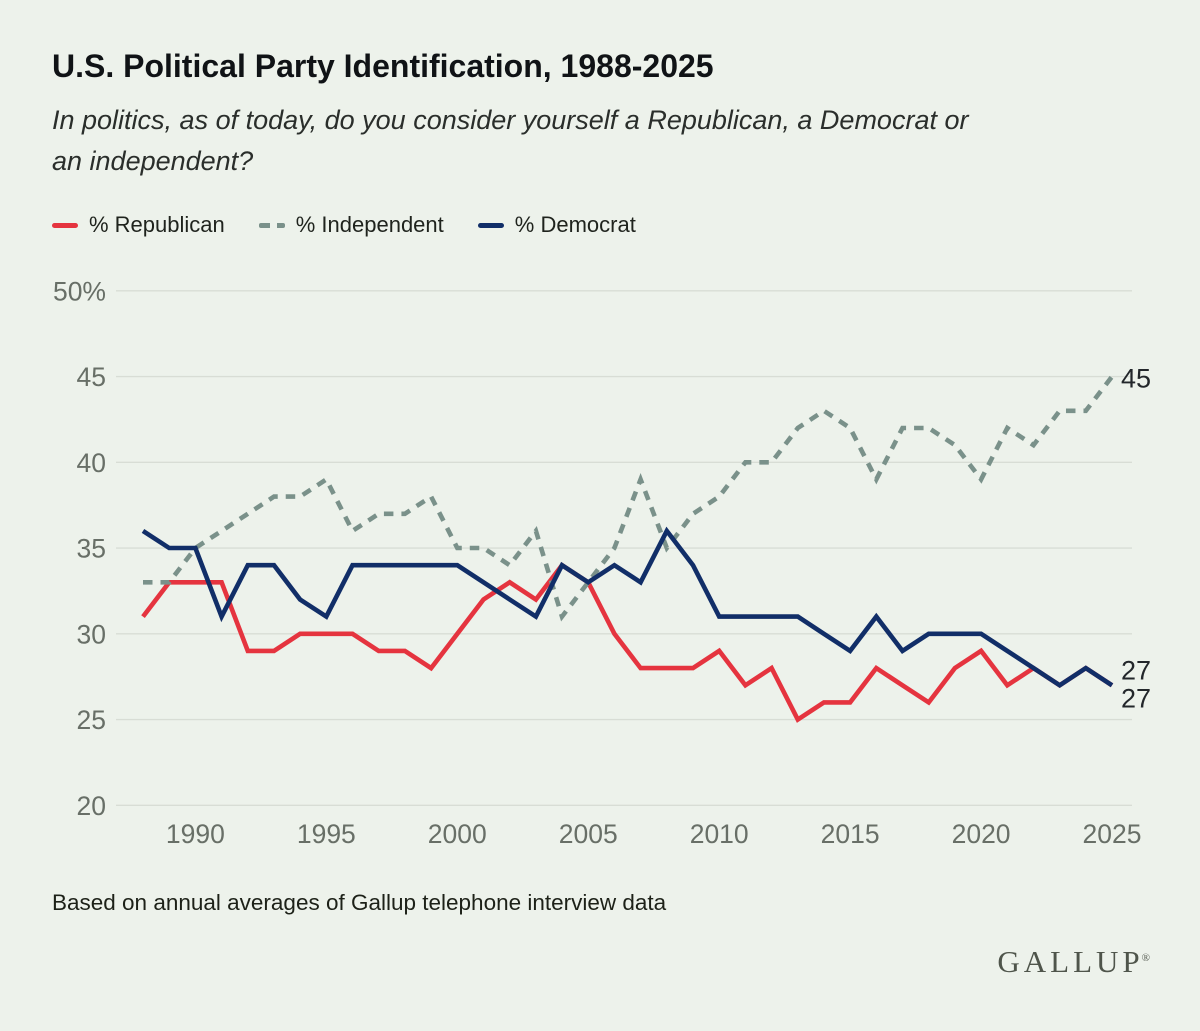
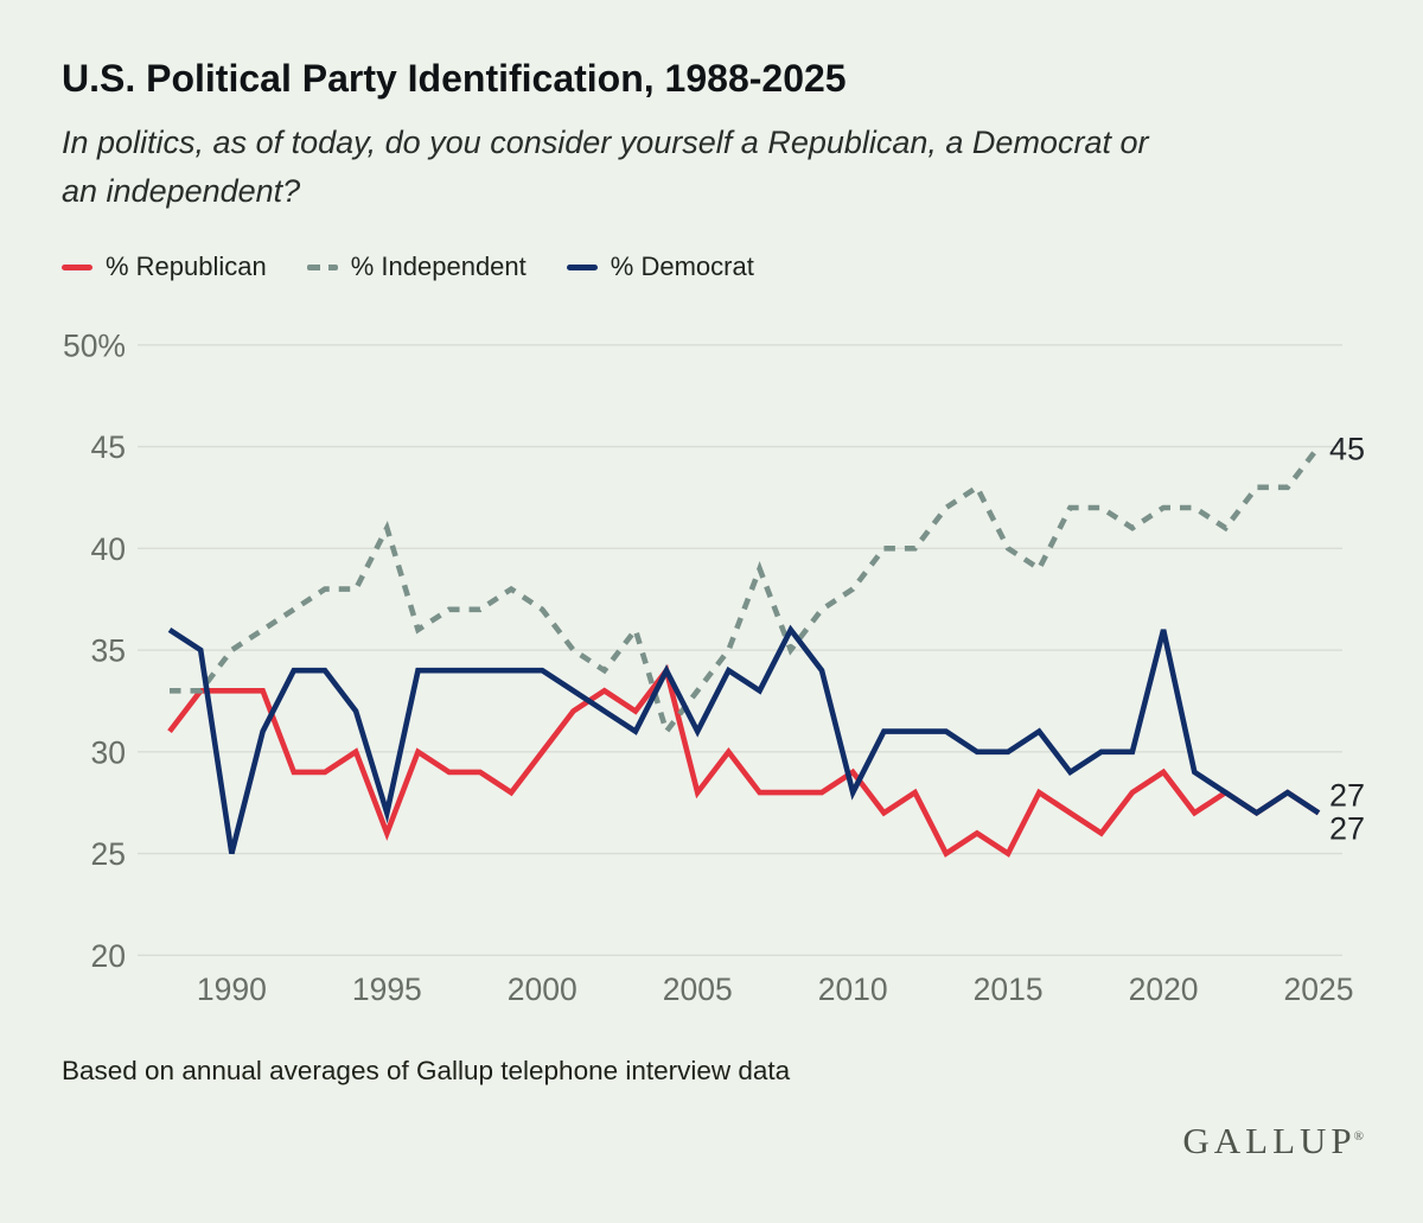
% Democrat/1990: 35% -> 25%
% Republican/1995: 30% -> 26%
% Independent/1995: 39% -> 41%
% Democrat/1995: 31% -> 27%
% Independent/2000: 35% -> 37%
% Republican/2005: 33% -> 28%
% Democrat/2005: 33% -> 31%
% Democrat/2010: 31% -> 28%
% Republican/2015: 26% -> 25%
% Independent/2015: 42% -> 40%
% Democrat/2015: 29% -> 30%
% Independent/2020: 39% -> 42%
% Democrat/2020: 30% -> 36%
